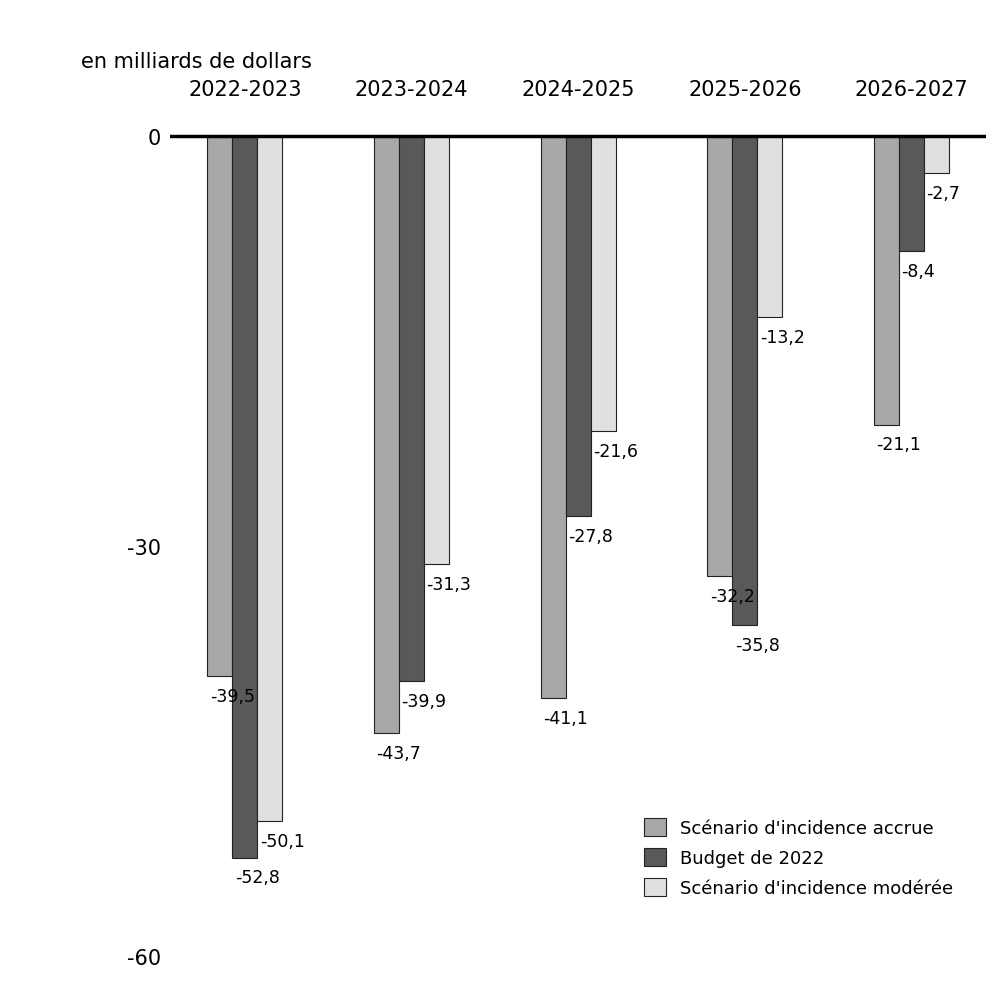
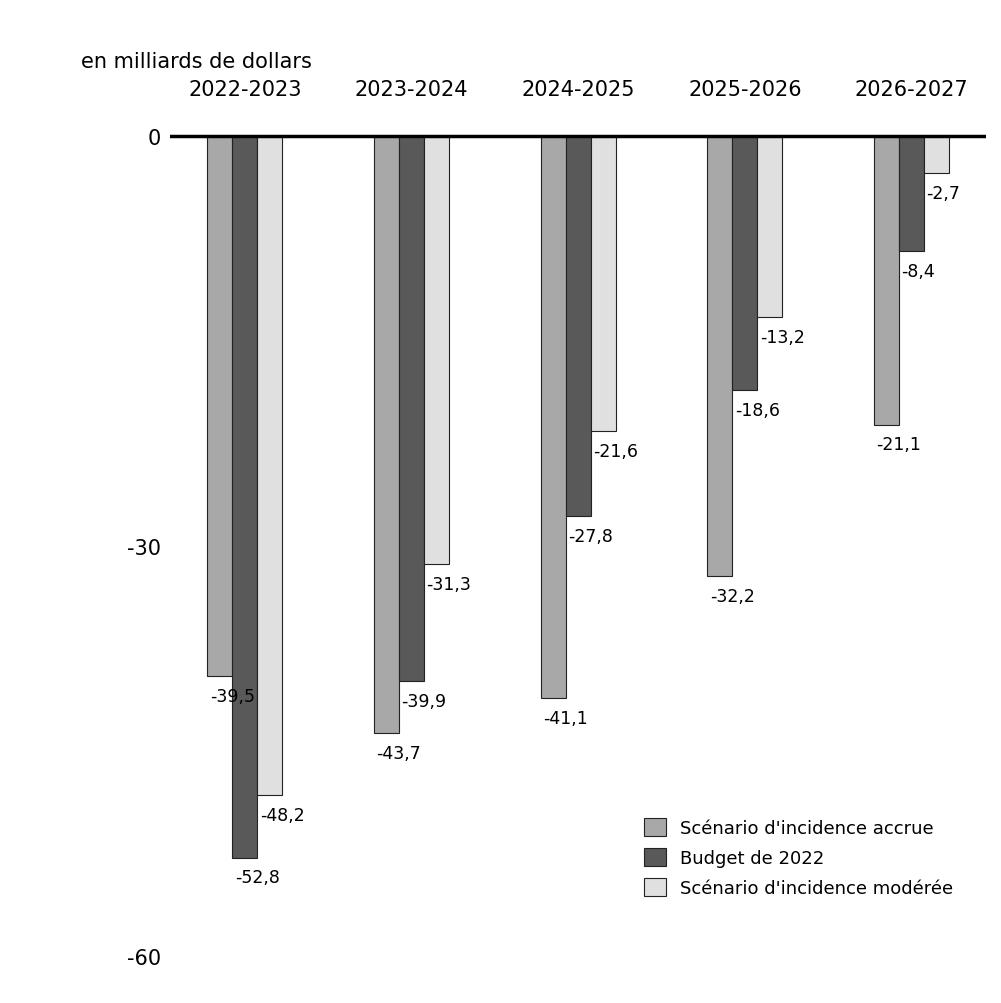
Scénario d'incidence modérée/2022-2023: -50,1 -> -48,2
Budget de 2022/2025-2026: -35,8 -> -18,6
